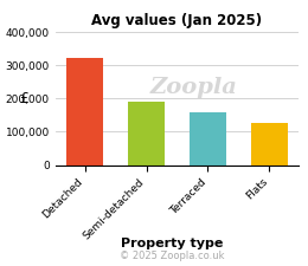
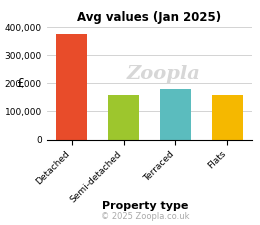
Detached: 320,000 -> 375,000
Semi-detached: 190,000 -> 160,000
Terraced: 160,000 -> 180,000
Flats: 125,000 -> 160,000
